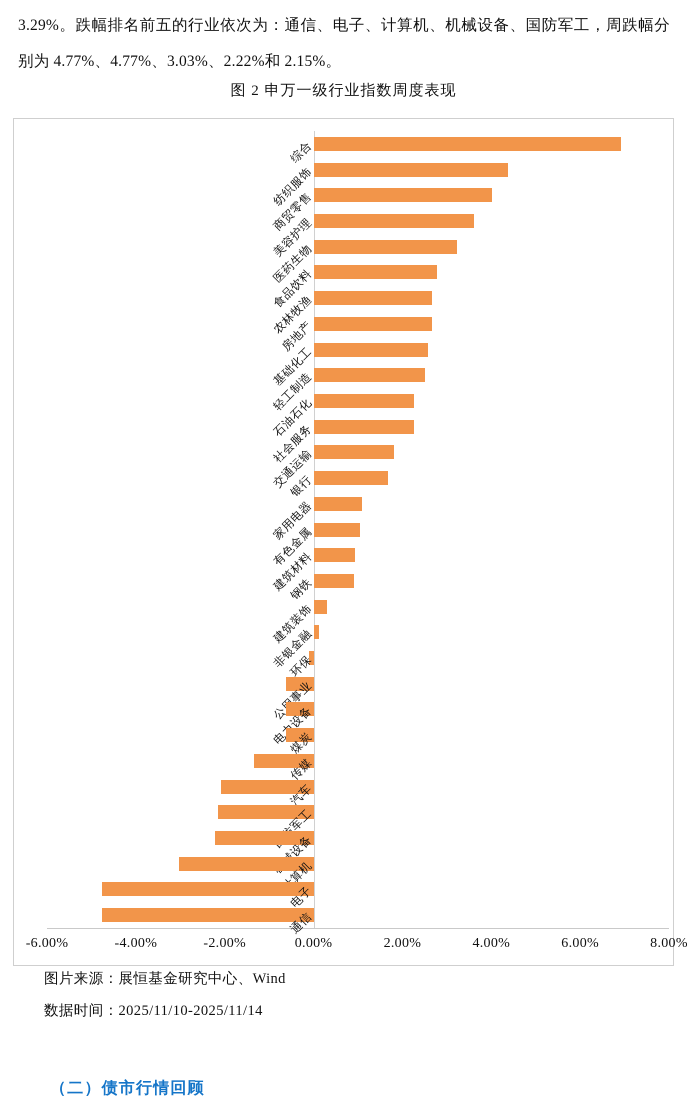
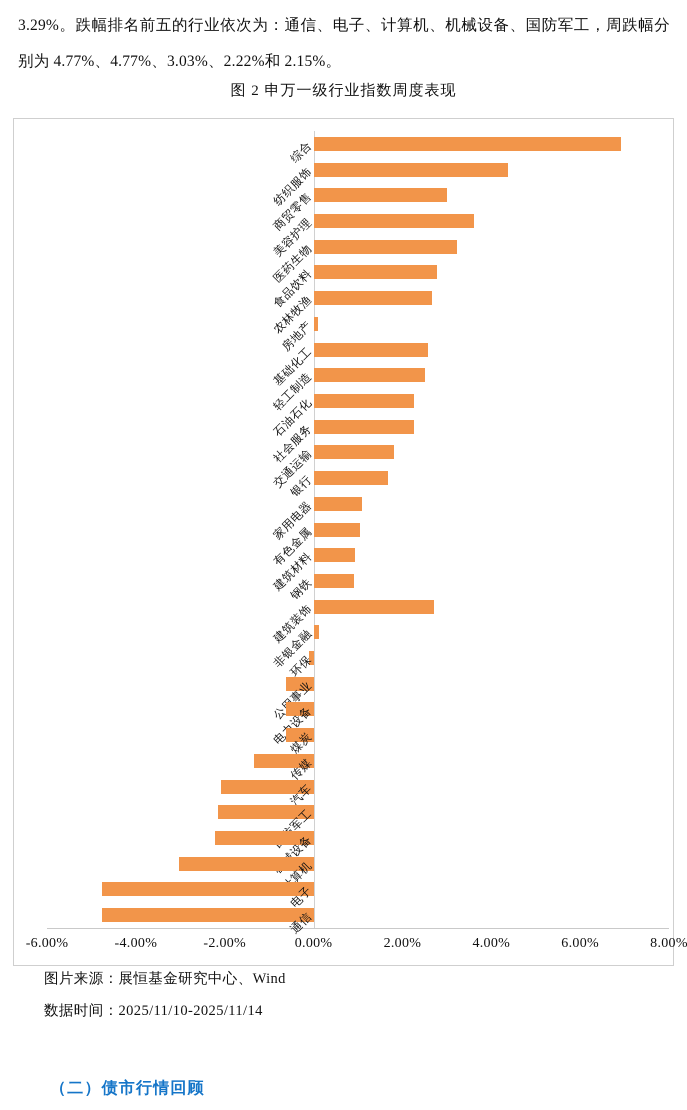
商贸零售: 4.0% -> 3.0%
房地产: 2.7% -> 0.1%
建筑装饰: 0.3% -> 2.7%
